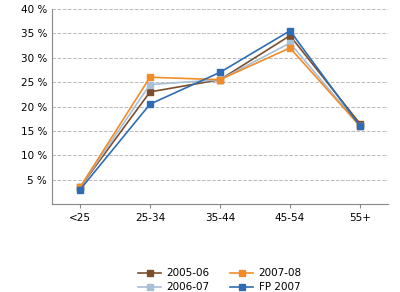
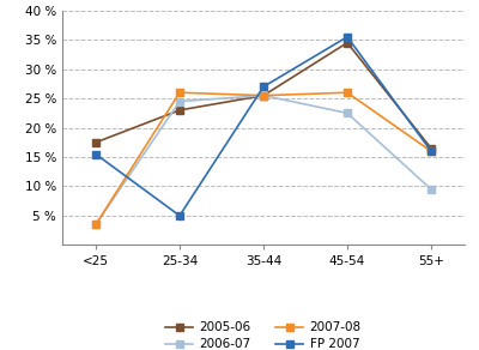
2005-06/<25: 3.5 % -> 17.5 %
FP 2007/<25: 3.0 % -> 15.5 %
FP 2007/25-34: 20.5 % -> 5.0 %
2006-07/45-54: 33.0 % -> 22.5 %
2007-08/45-54: 32.0 % -> 26.0 %
2006-07/55+: 16.0 % -> 9.5 %
